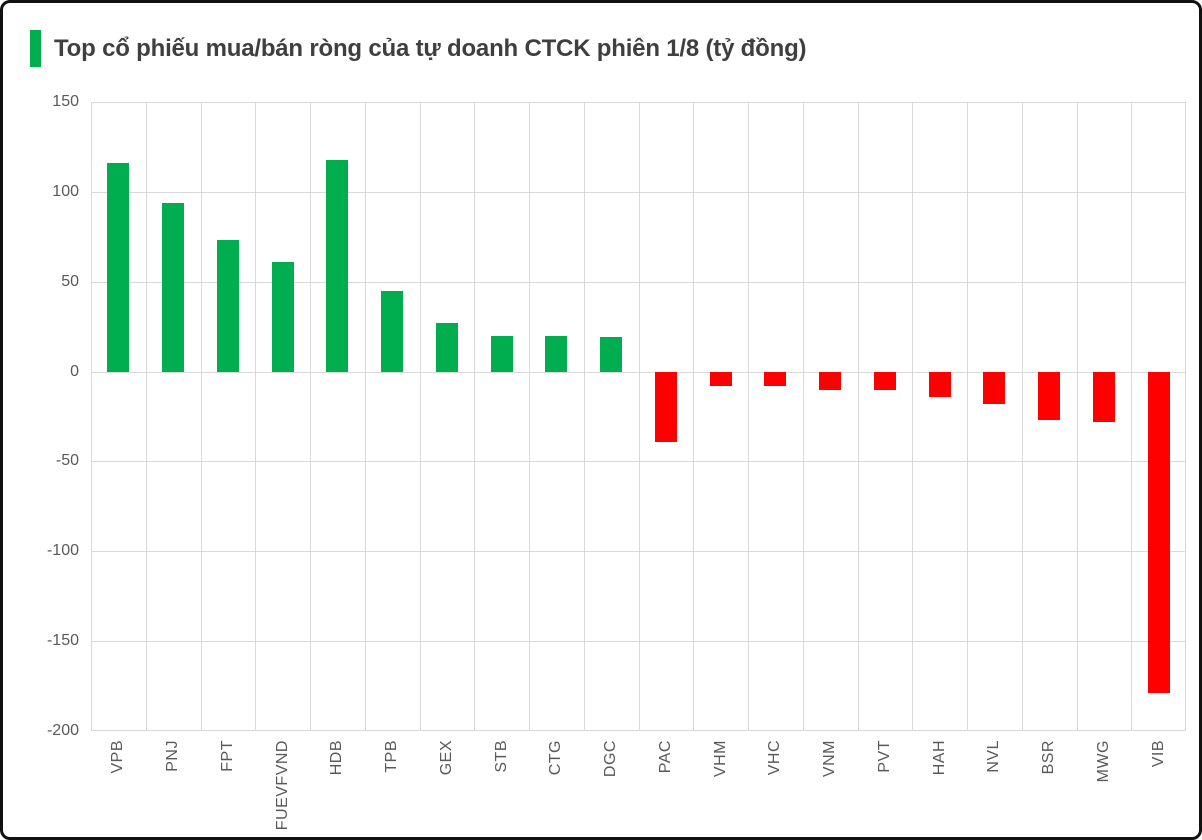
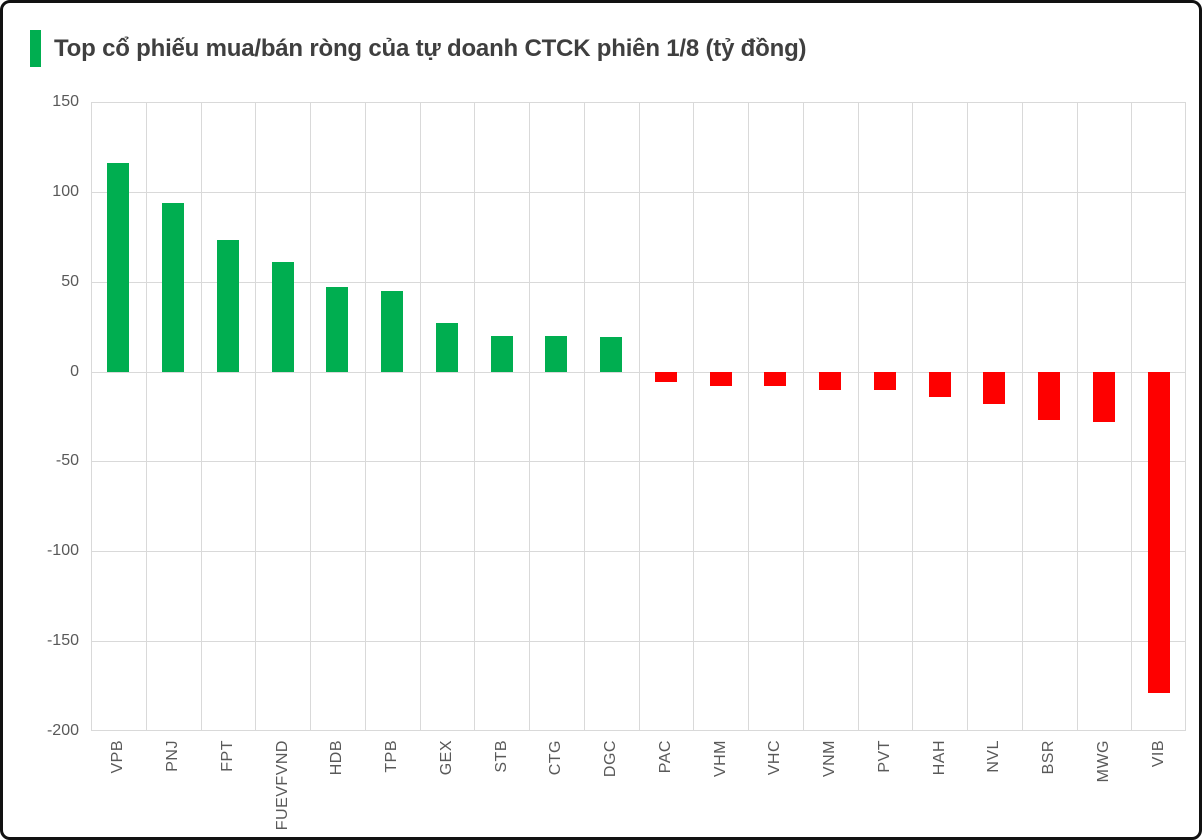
HDB: 118 -> 47
PAC: -39 -> -6
